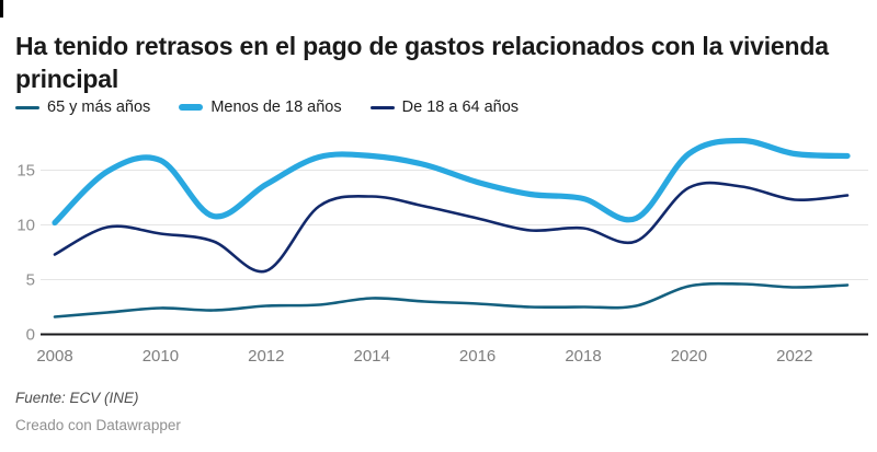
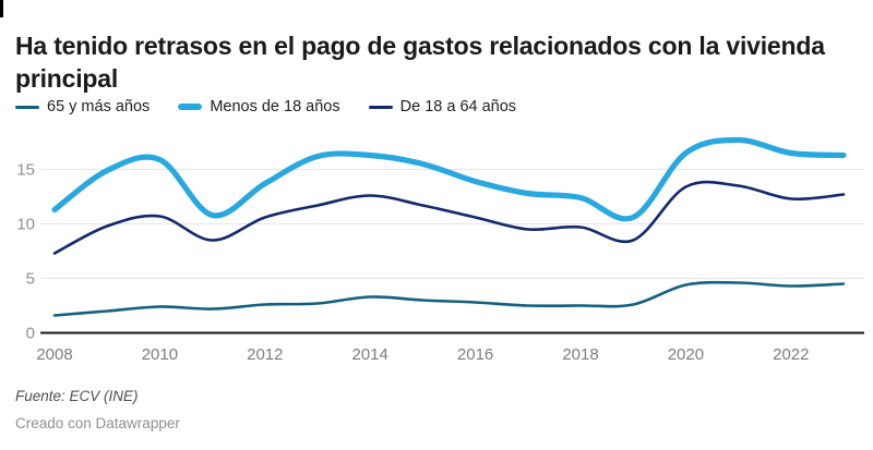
Menos de 18 años/2008: 10.2 -> 11.3
De 18 a 64 años/2010: 9.2 -> 10.7
De 18 a 64 años/2012: 5.8 -> 10.6
